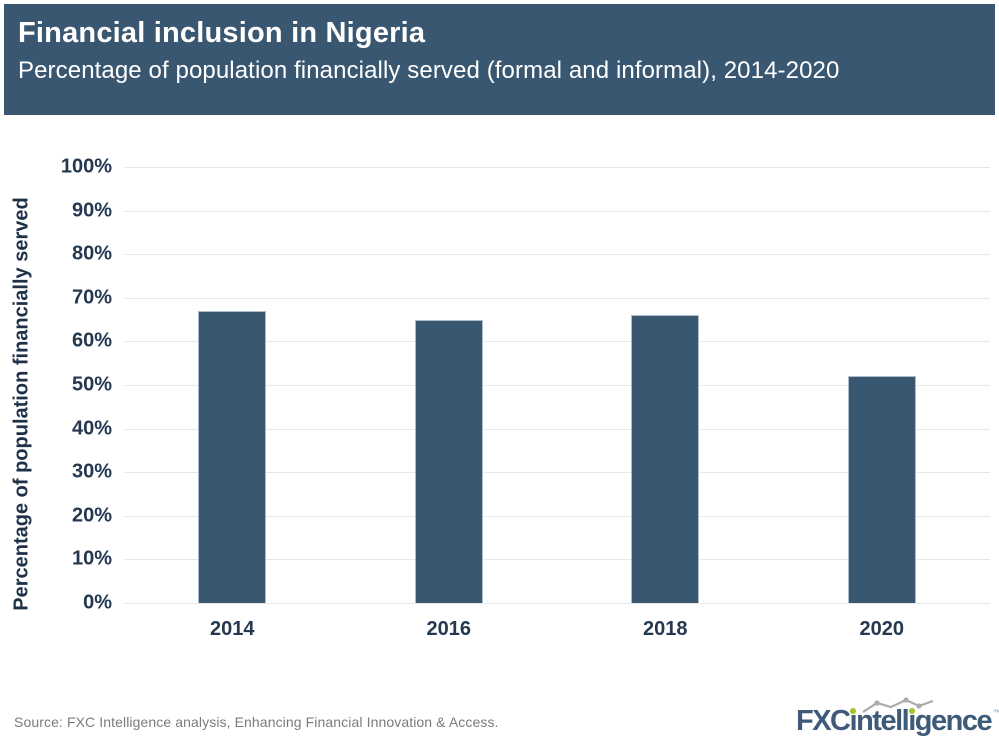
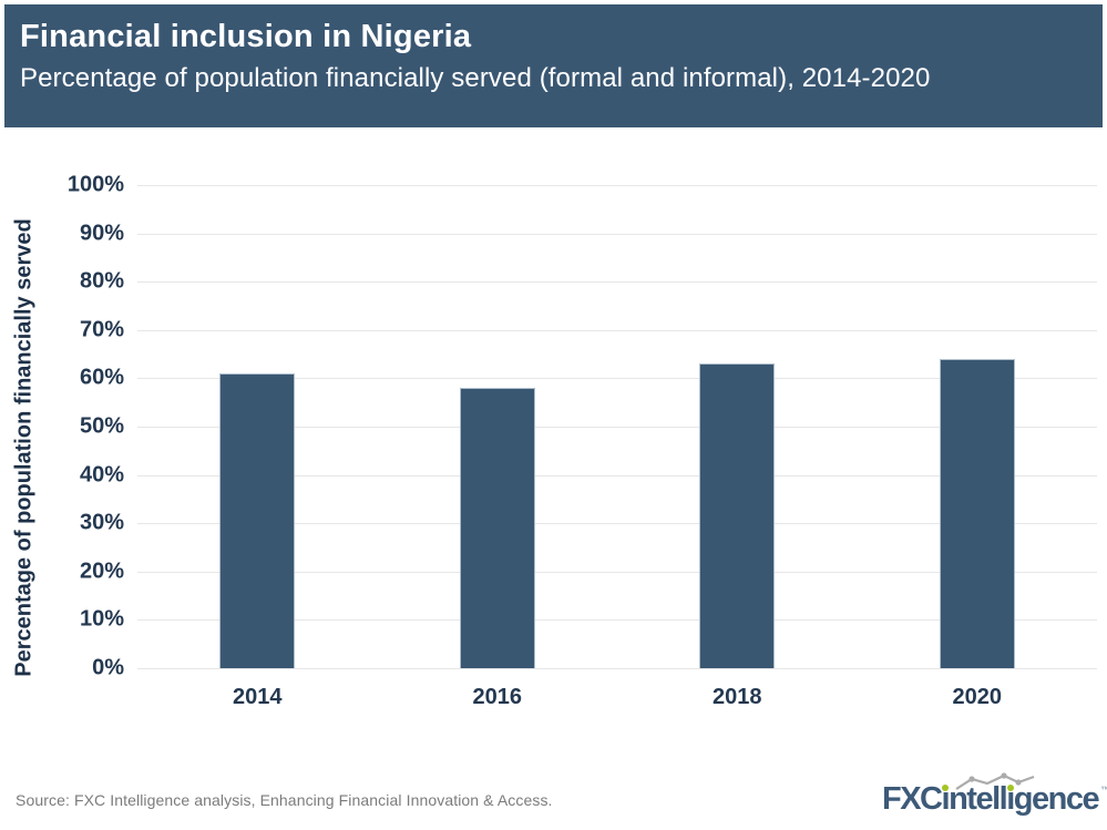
2014: 67% -> 61%
2016: 65% -> 58%
2018: 66% -> 63%
2020: 52% -> 64%
